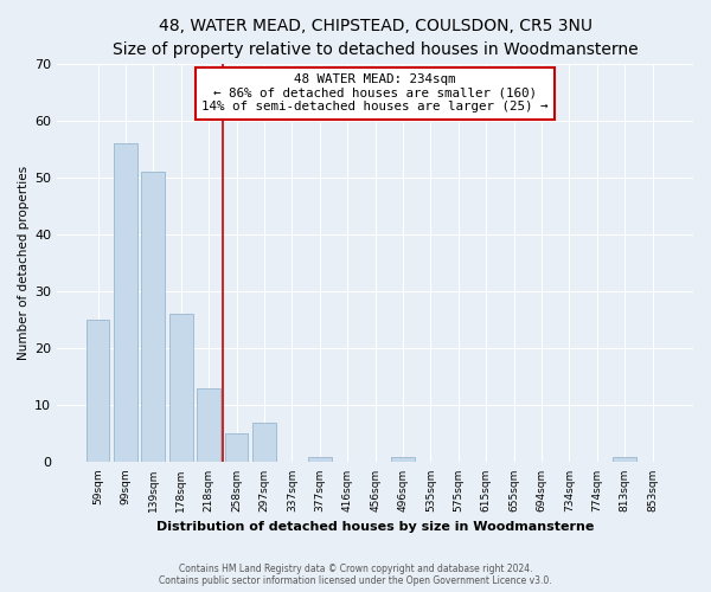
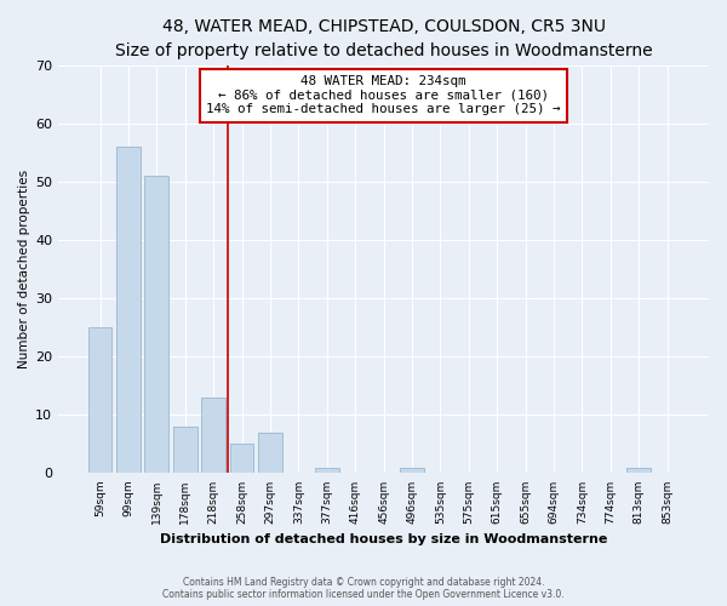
178sqm: 26 -> 8
